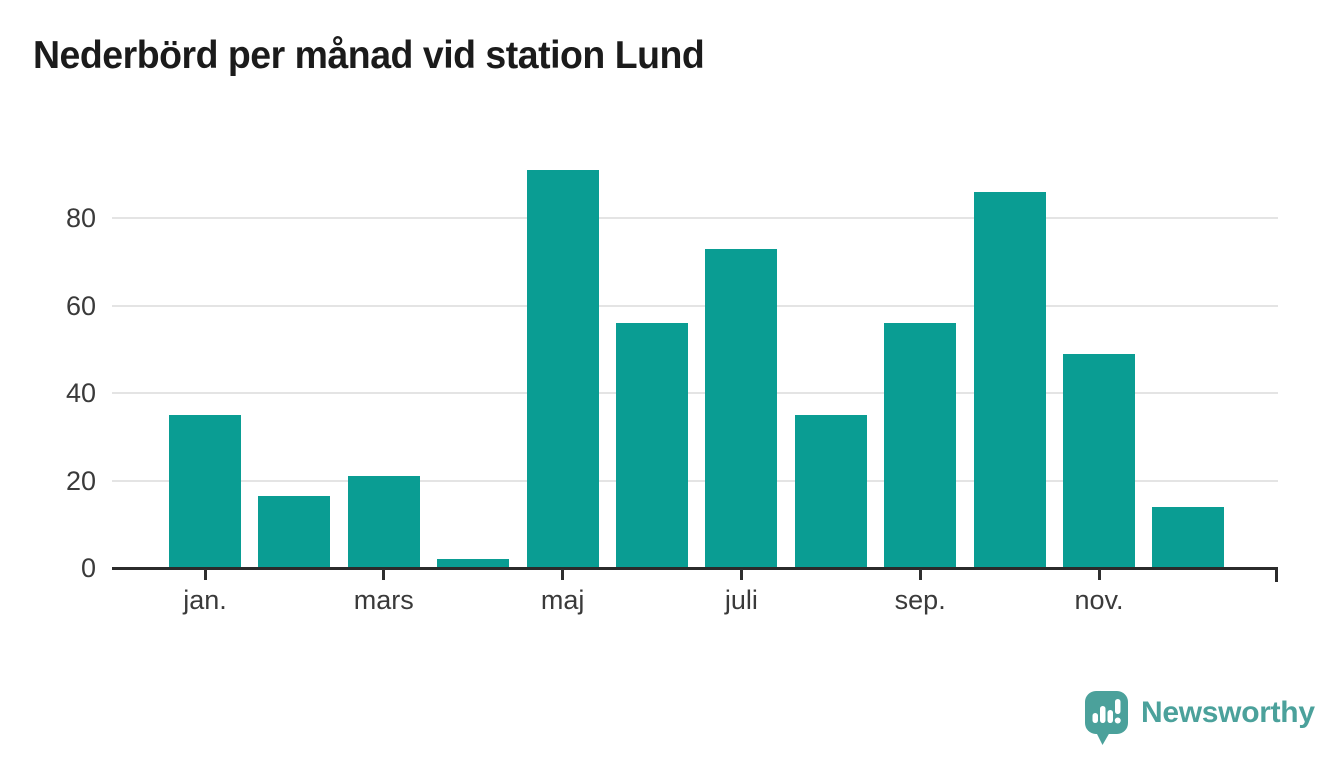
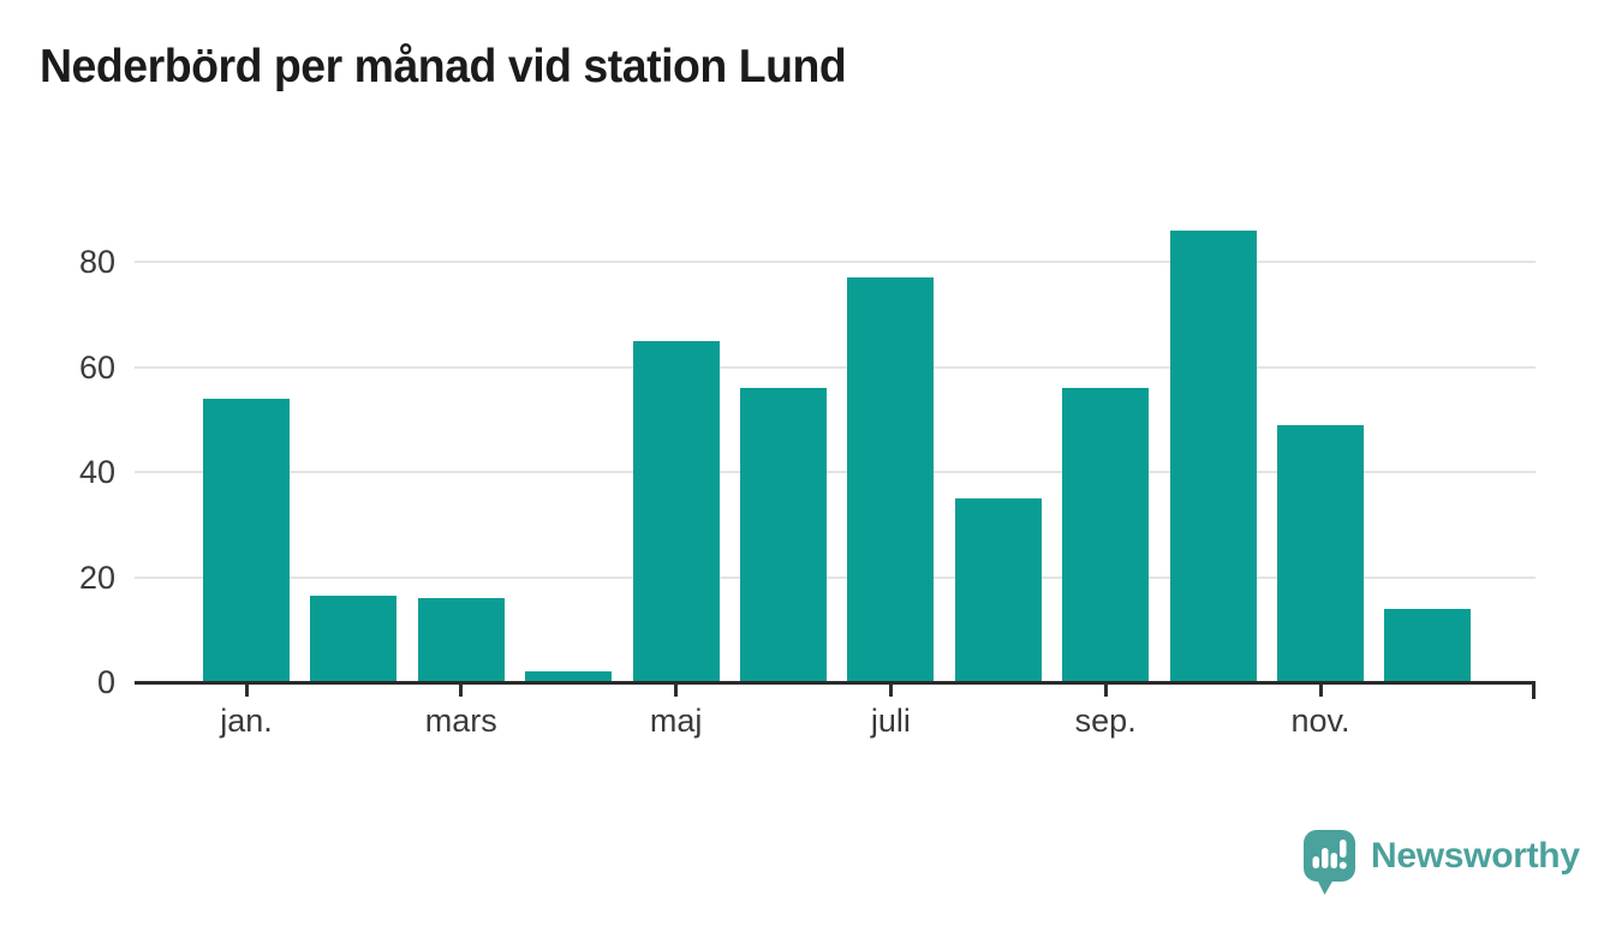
jan.: 35 -> 54
mars: 21 -> 16
maj: 91 -> 65
juli: 73 -> 77
